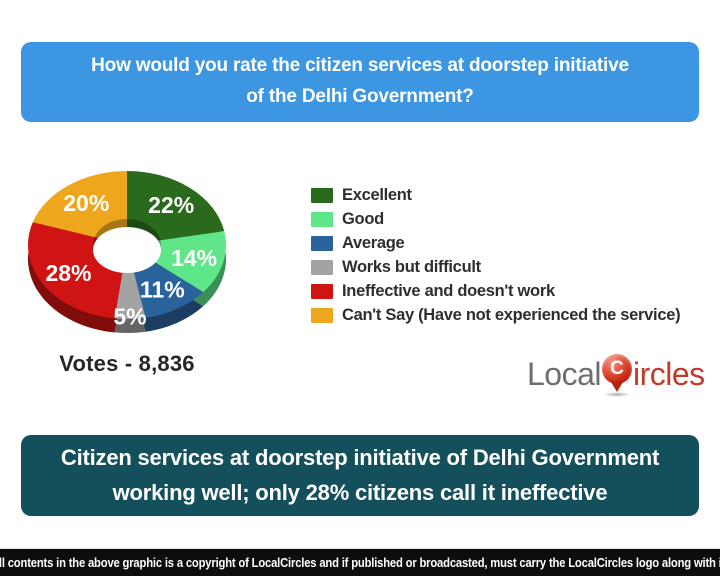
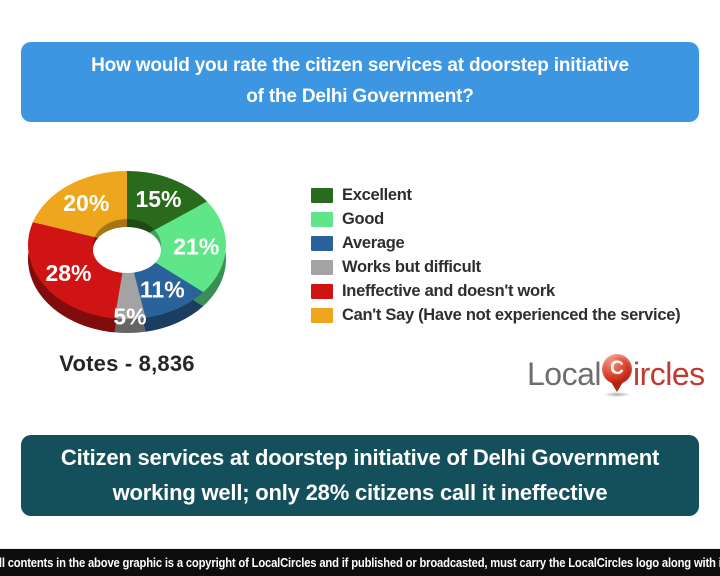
Excellent: 22% -> 15%
Good: 14% -> 21%
